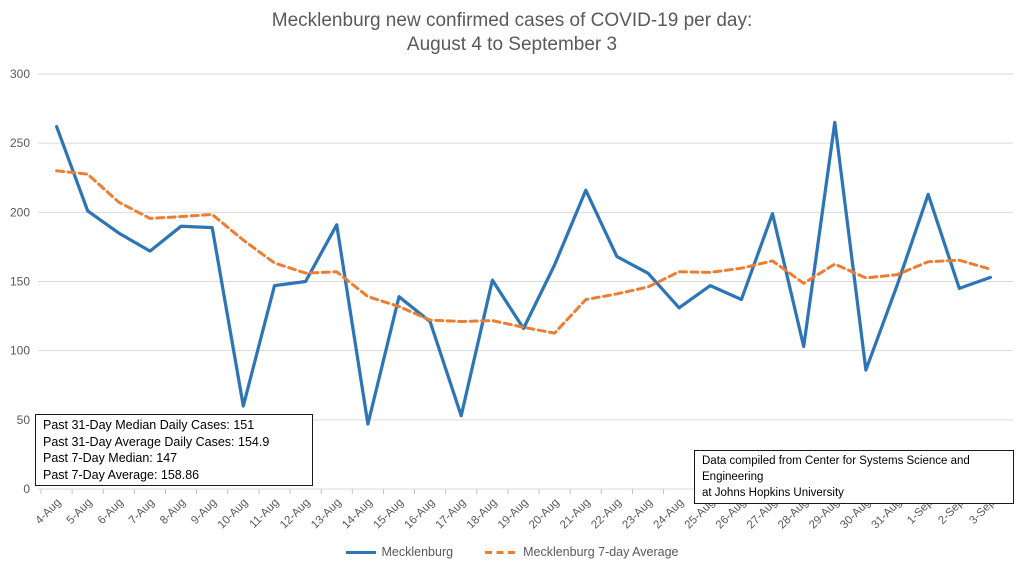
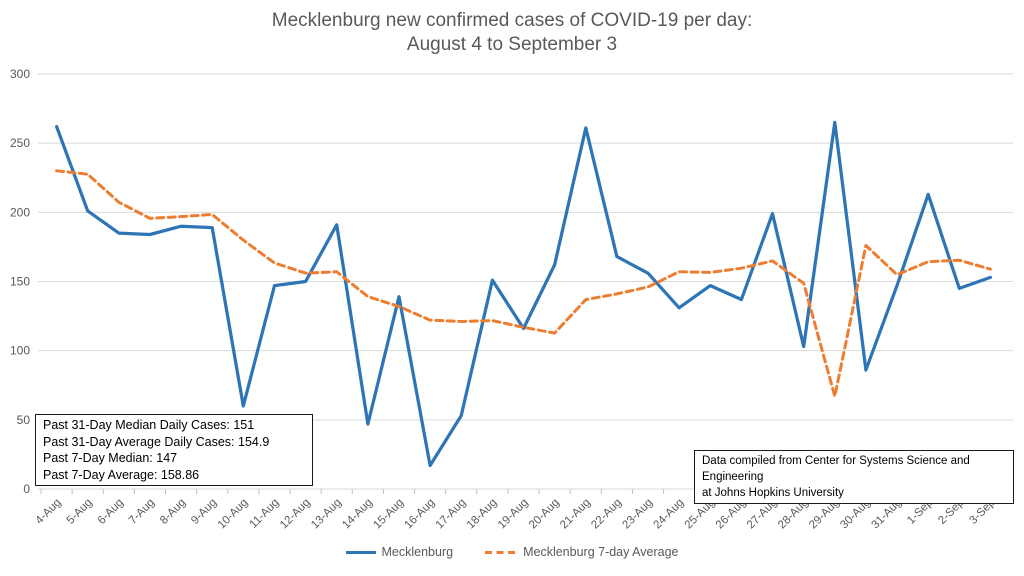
Mecklenburg/7-Aug: 172 -> 184
Mecklenburg/16-Aug: 121 -> 17
Mecklenburg/21-Aug: 216 -> 261
Mecklenburg 7-day Average/29-Aug: 163 -> 67
Mecklenburg 7-day Average/30-Aug: 153 -> 176
